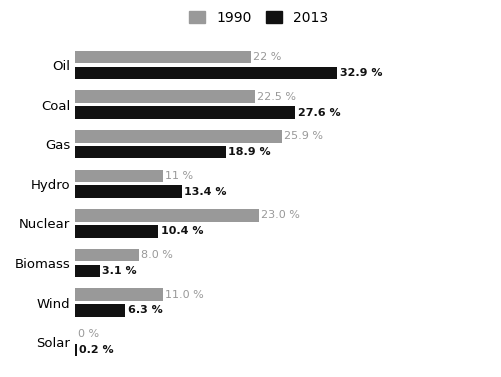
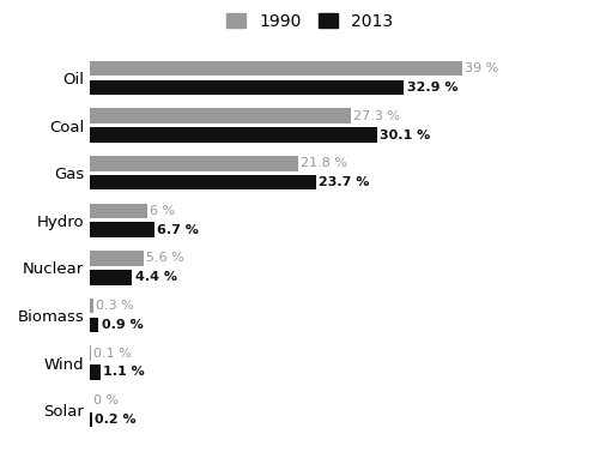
1990/Oil: 22 -> 39
1990/Coal: 22.5 -> 27.3
2013/Coal: 27.6 -> 30.1
1990/Gas: 25.9 -> 21.8
2013/Gas: 18.9 -> 23.7
1990/Hydro: 11 -> 6
2013/Hydro: 13.4 -> 6.7
1990/Nuclear: 23.0 -> 5.6
2013/Nuclear: 10.4 -> 4.4
1990/Biomass: 8.0 -> 0.3
2013/Biomass: 3.1 -> 0.9
1990/Wind: 11.0 -> 0.1
2013/Wind: 6.3 -> 1.1
